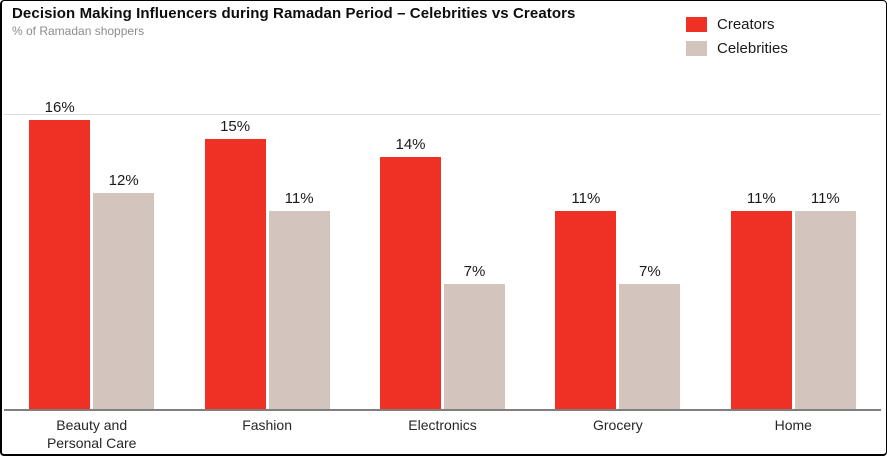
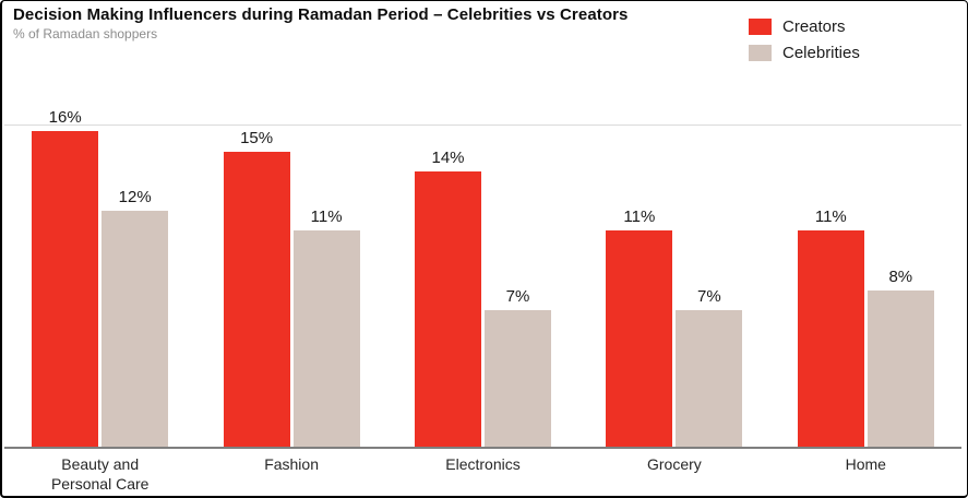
Celebrities/Home: 11% -> 8%
